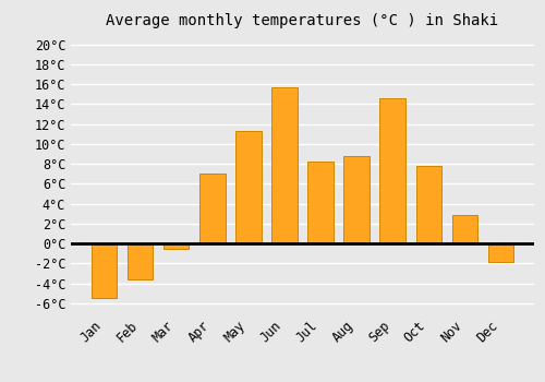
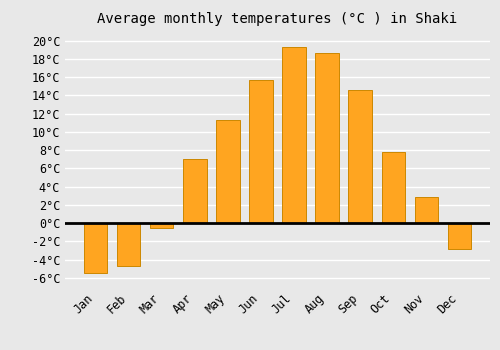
Feb: -3.6°C -> -4.7°C
Jul: 8.2°C -> 19.3°C
Aug: 8.8°C -> 18.6°C
Dec: -1.8°C -> -2.8°C
